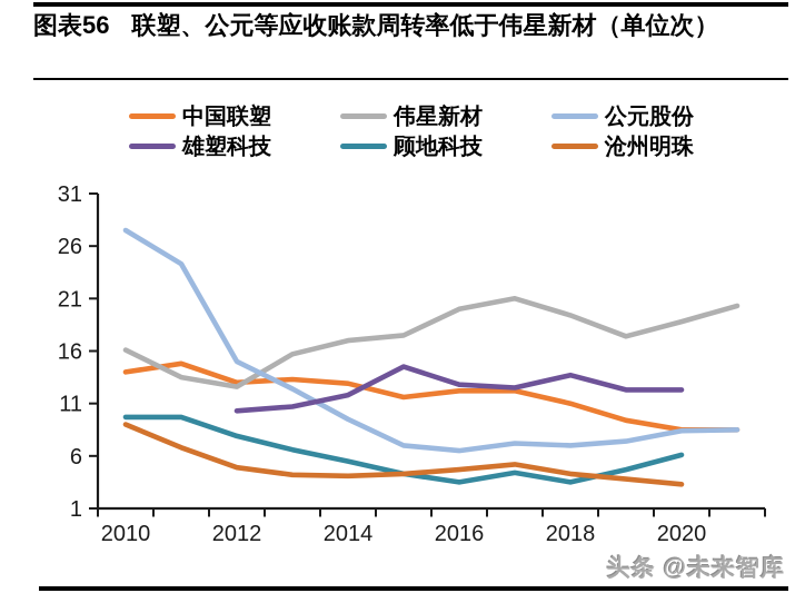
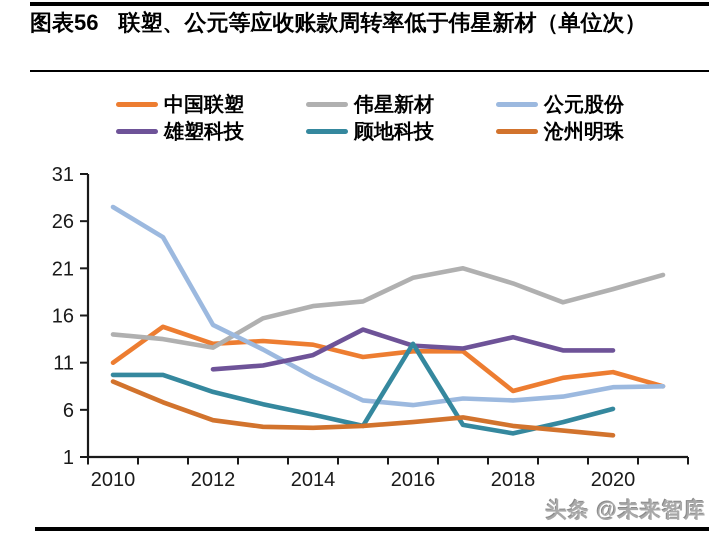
中国联塑/2010: 14 -> 11
伟星新材/2010: 16 -> 14
顾地科技/2016: 4 -> 13
中国联塑/2018: 11 -> 8
中国联塑/2020: 8 -> 10
